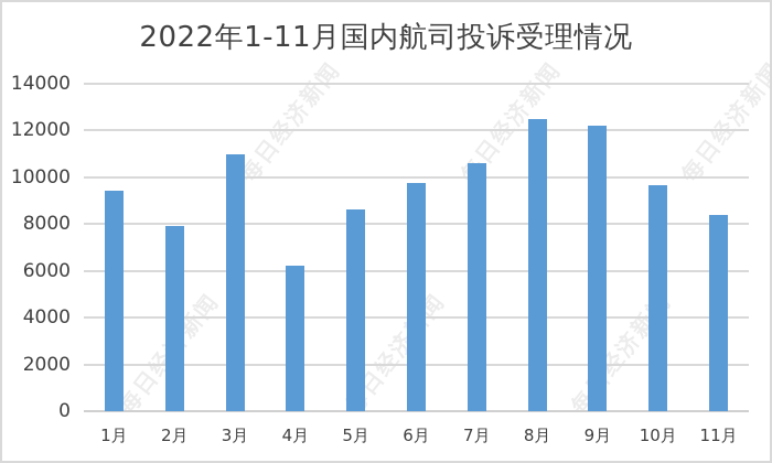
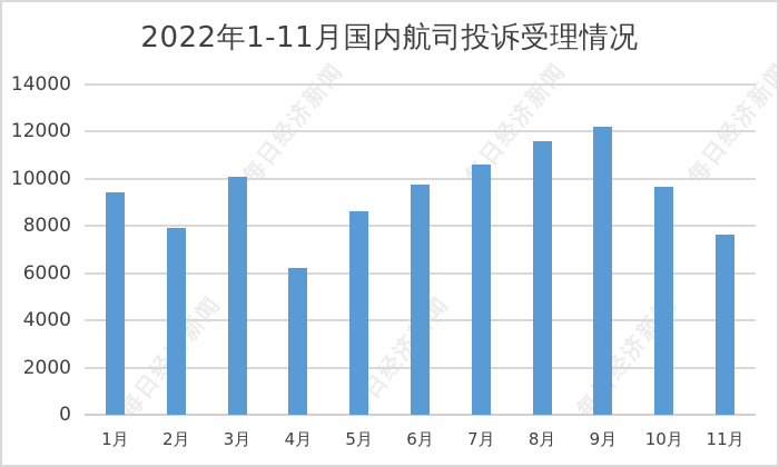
3月: 11000 -> 10100
8月: 12500 -> 11600
11月: 8400 -> 7600
